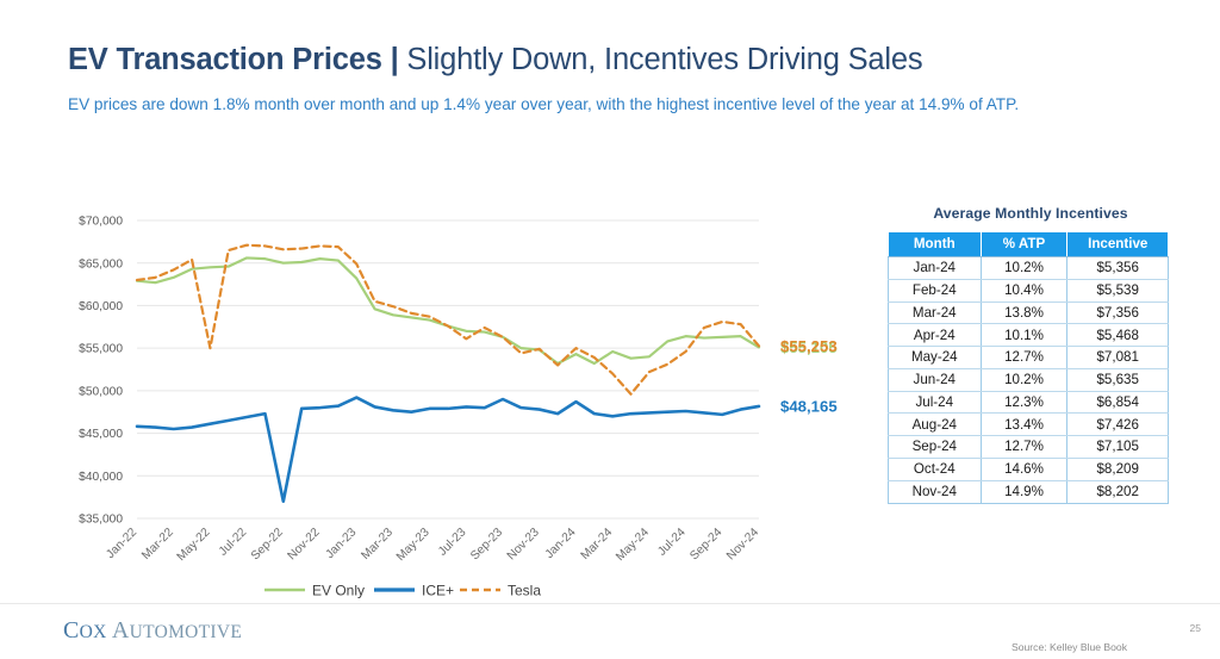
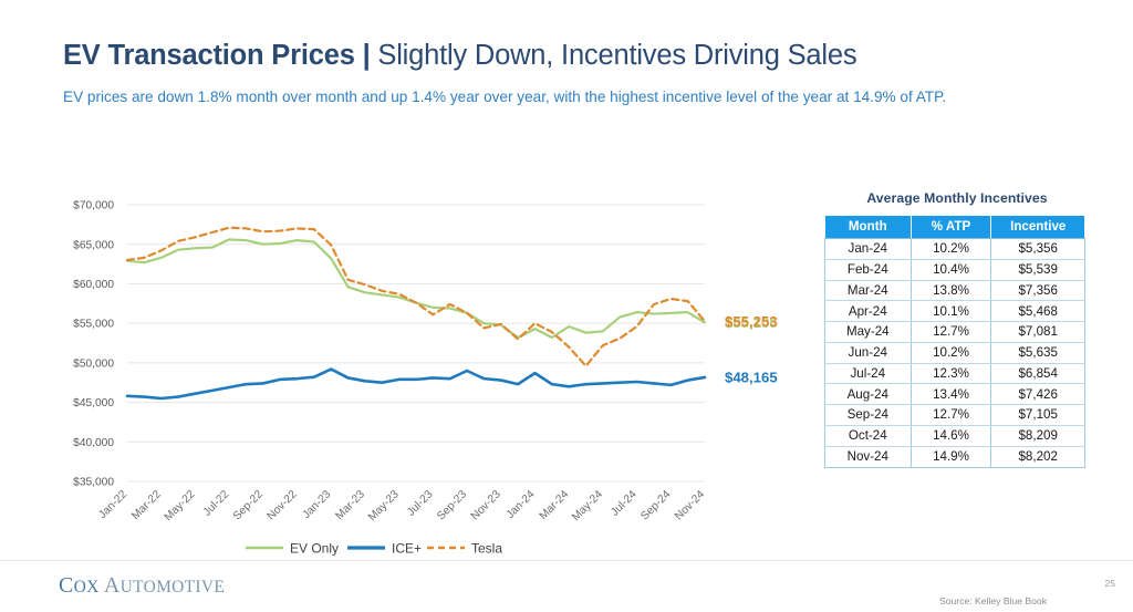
Tesla/May-22: $55000 -> $66000
ICE+/Sep-22: $37000 -> $47000
